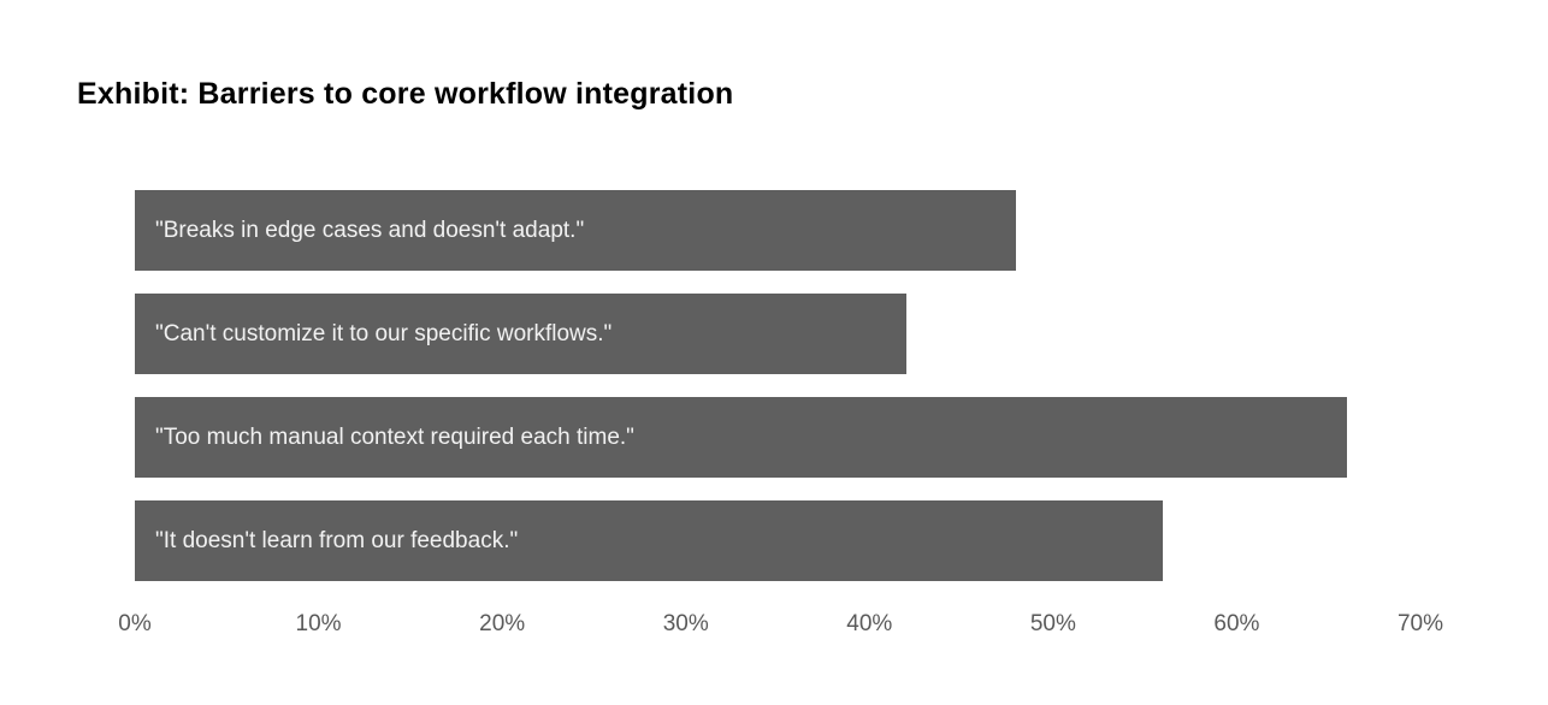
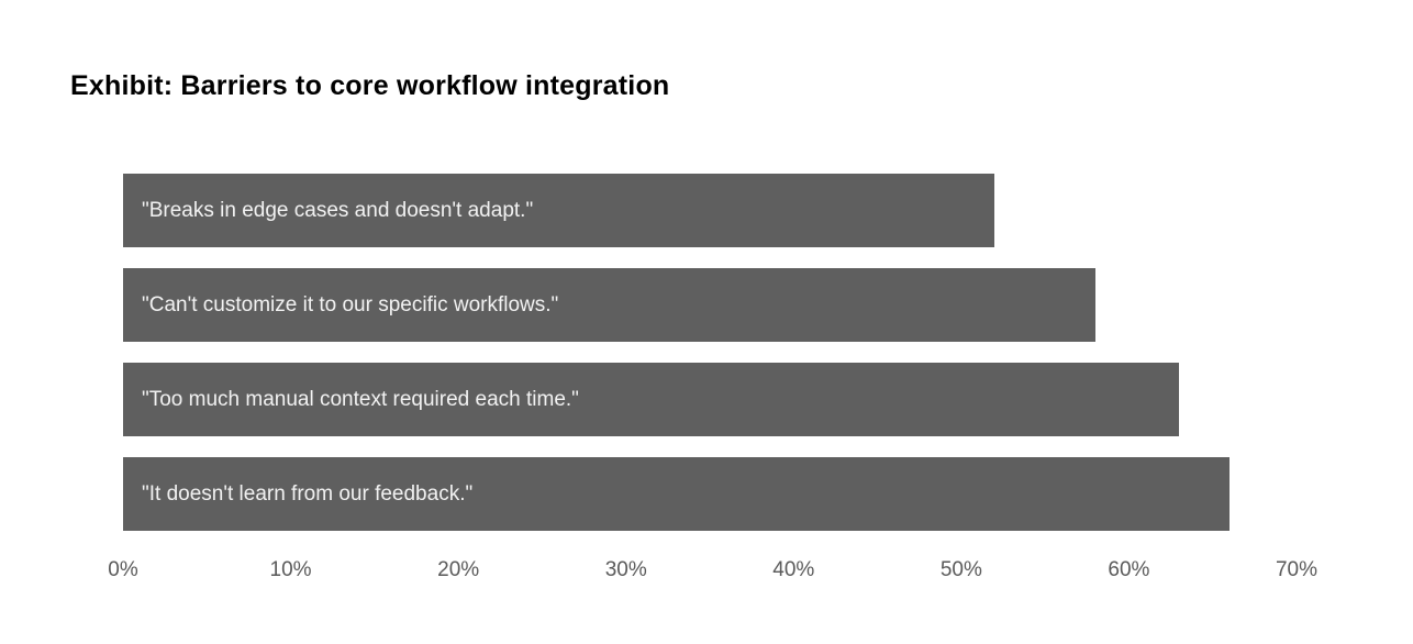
"Breaks in edge cases and doesn't adapt.": 48% -> 52%
"Can't customize it to our specific workflows.": 42% -> 58%
"Too much manual context required each time.": 66% -> 63%
"It doesn't learn from our feedback.": 56% -> 66%
